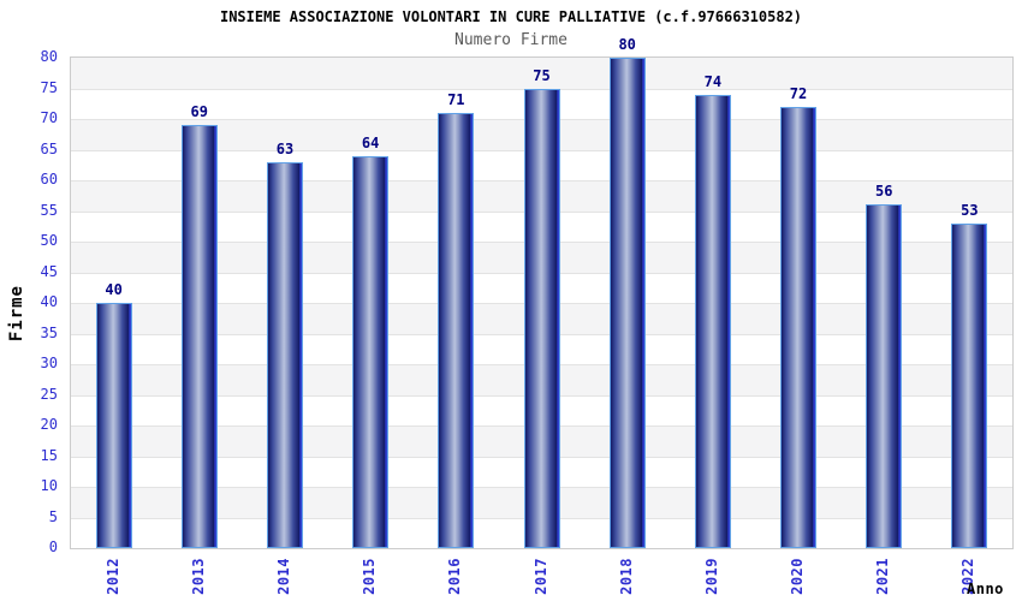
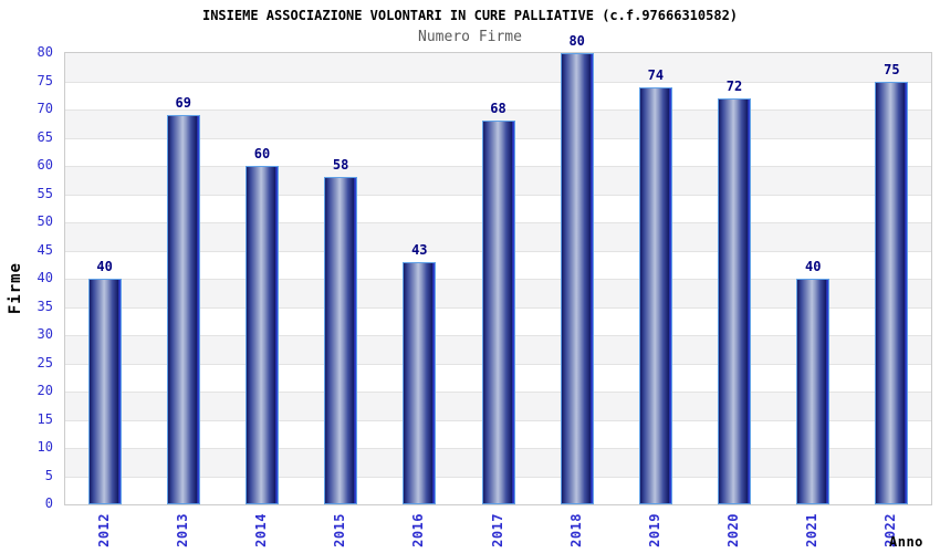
2014: 63 -> 60
2015: 64 -> 58
2016: 71 -> 43
2017: 75 -> 68
2021: 56 -> 40
2022: 53 -> 75
